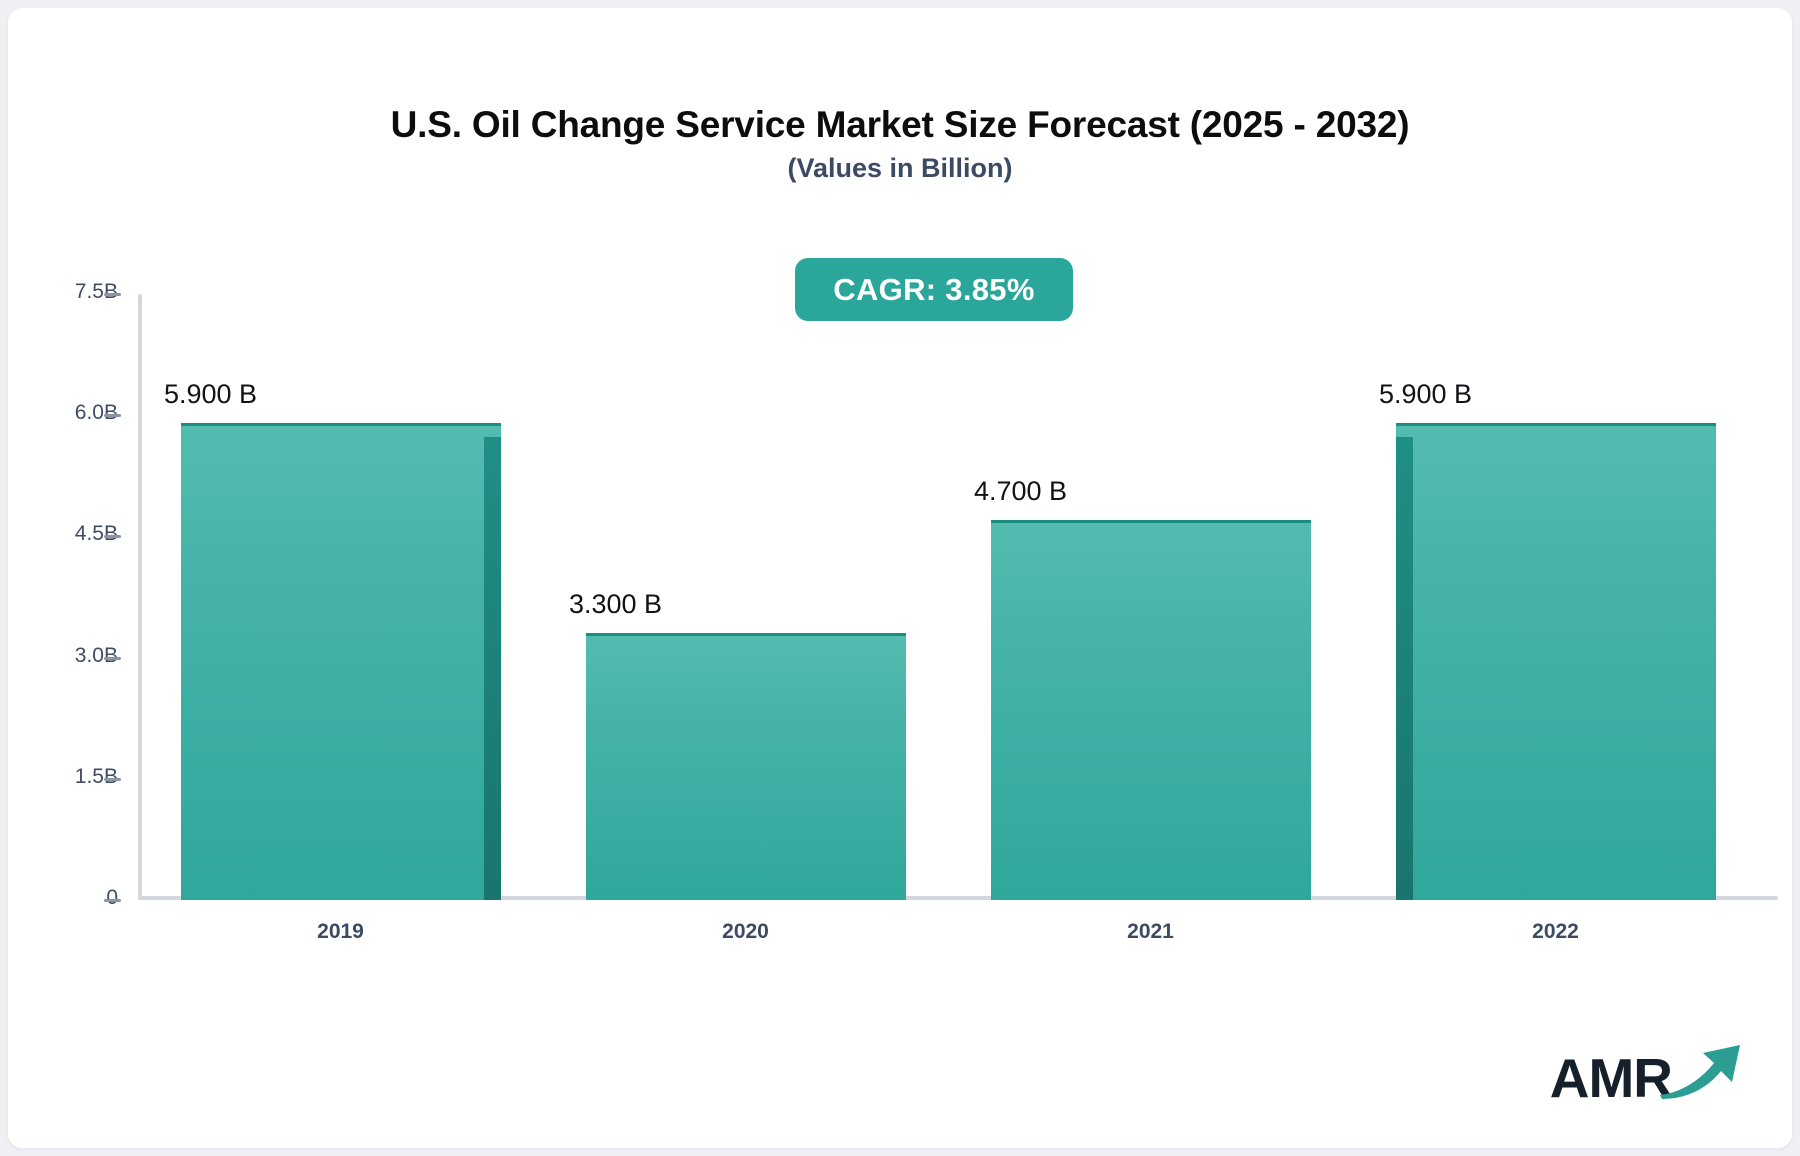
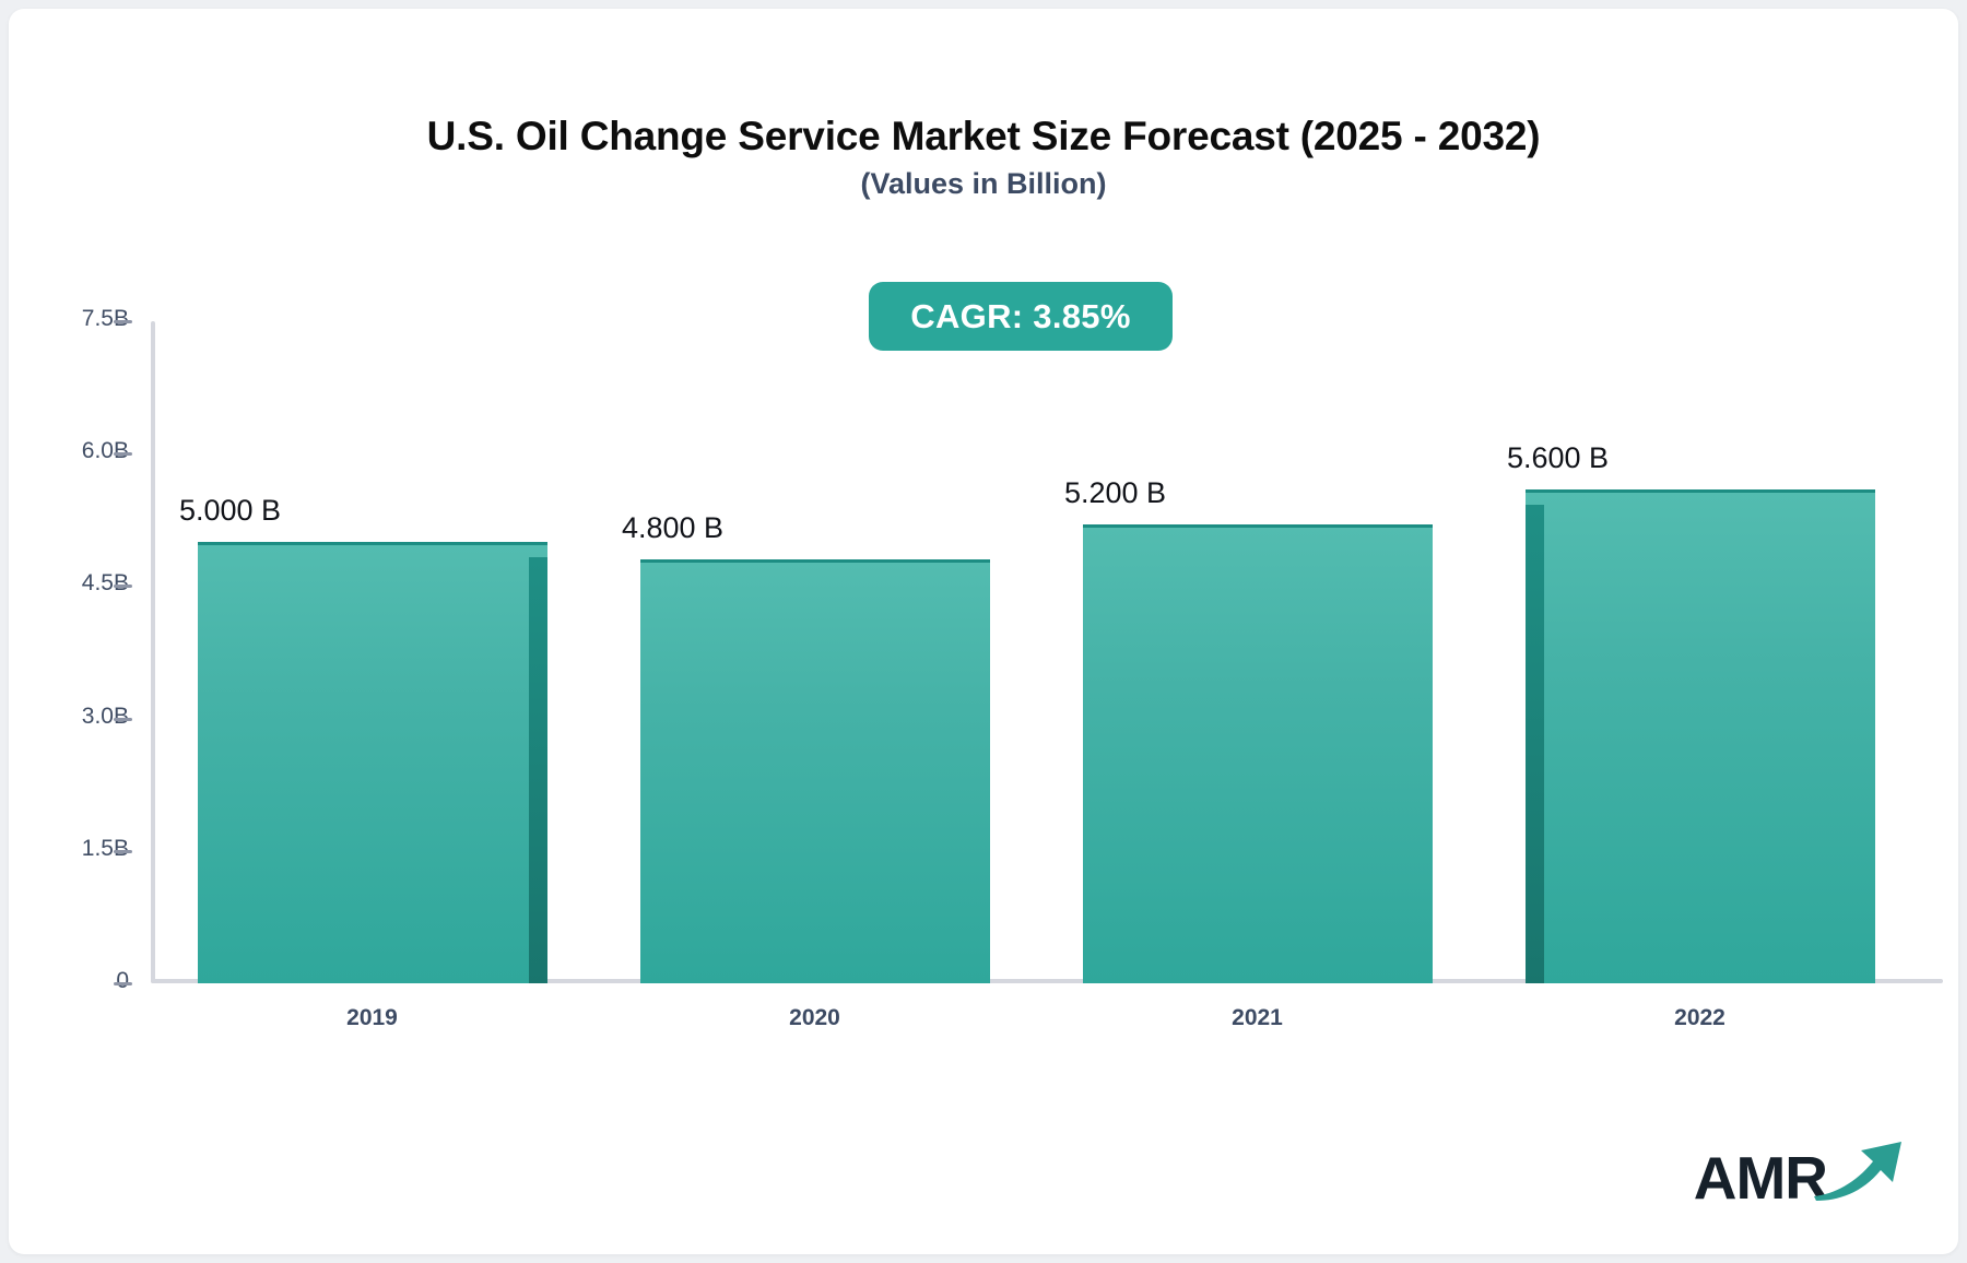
2019: 5.900 -> 5.000
2020: 3.300 -> 4.800
2021: 4.700 -> 5.200
2022: 5.900 -> 5.600
